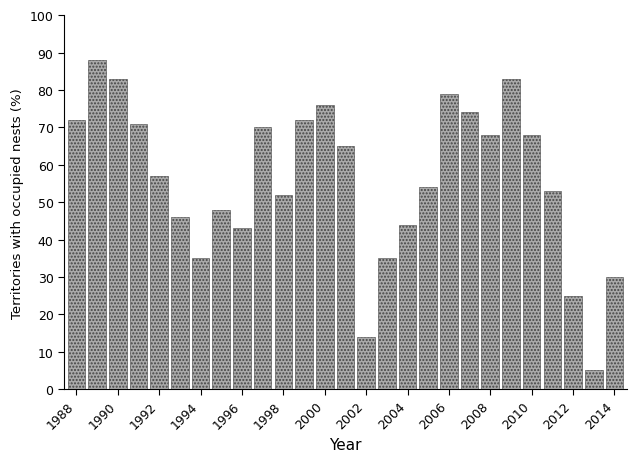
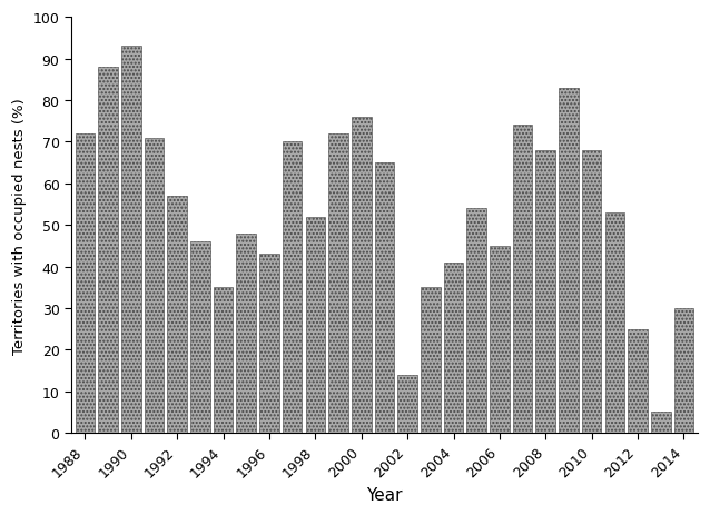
1990: 83 -> 93
2004: 44 -> 41
2006: 79 -> 45
